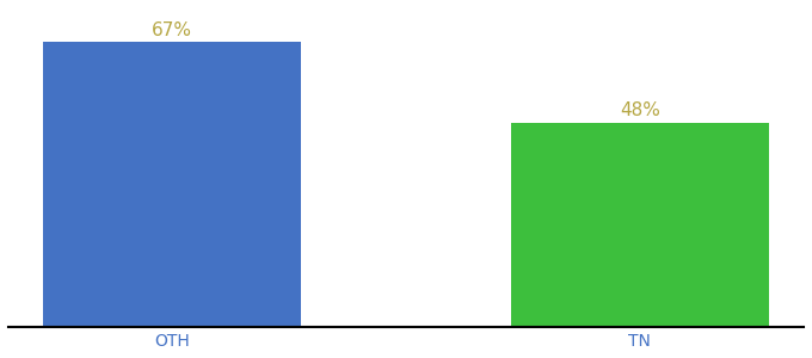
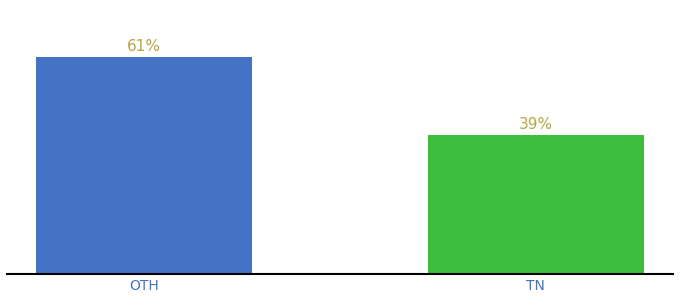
OTH: 67% -> 61%
TN: 48% -> 39%
